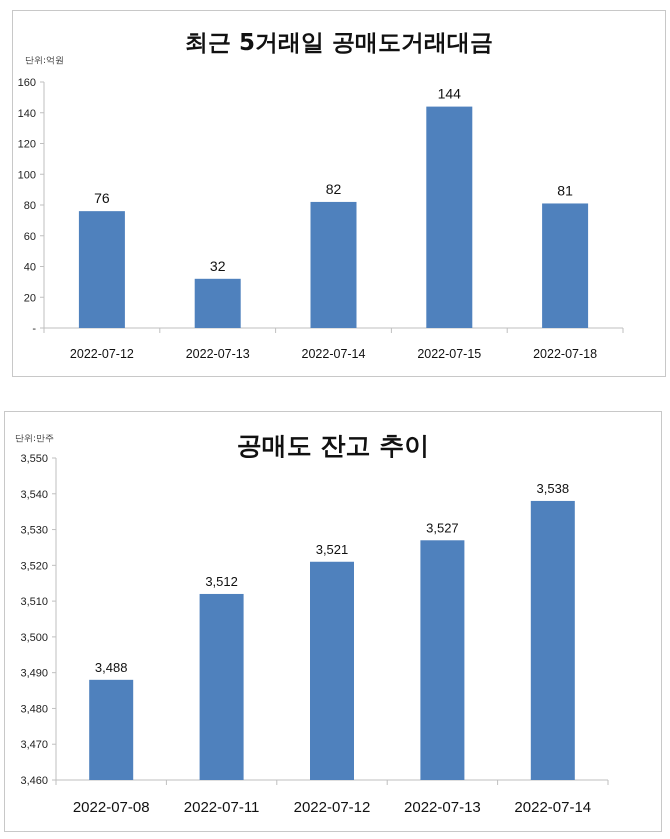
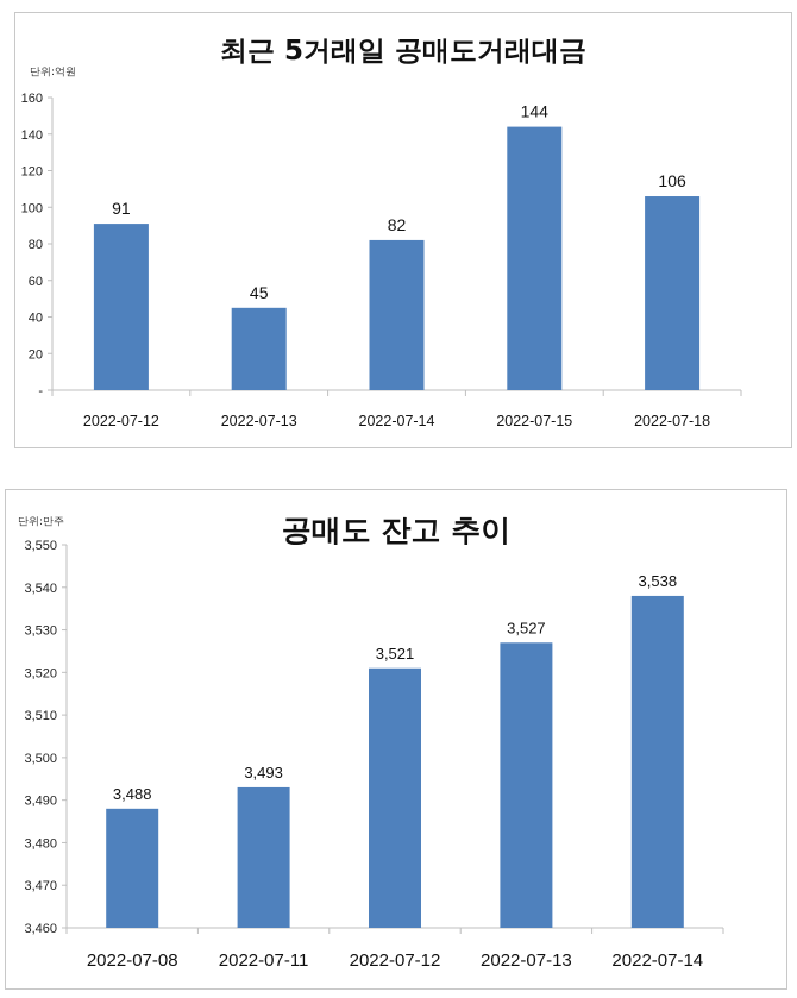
최근 5거래일 공매도거래대금/2022-07-12: 76 -> 91
최근 5거래일 공매도거래대금/2022-07-13: 32 -> 45
최근 5거래일 공매도거래대금/2022-07-18: 81 -> 106
공매도 잔고 추이/2022-07-11: 3,512 -> 3,493
